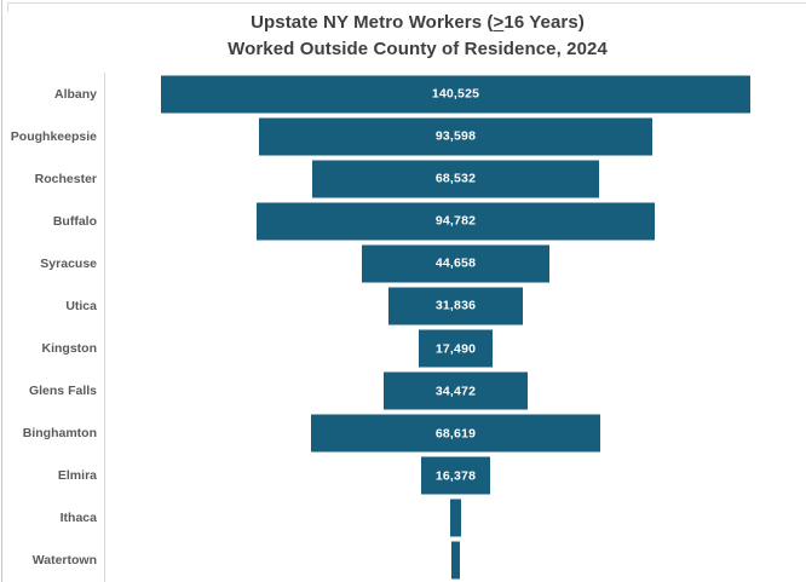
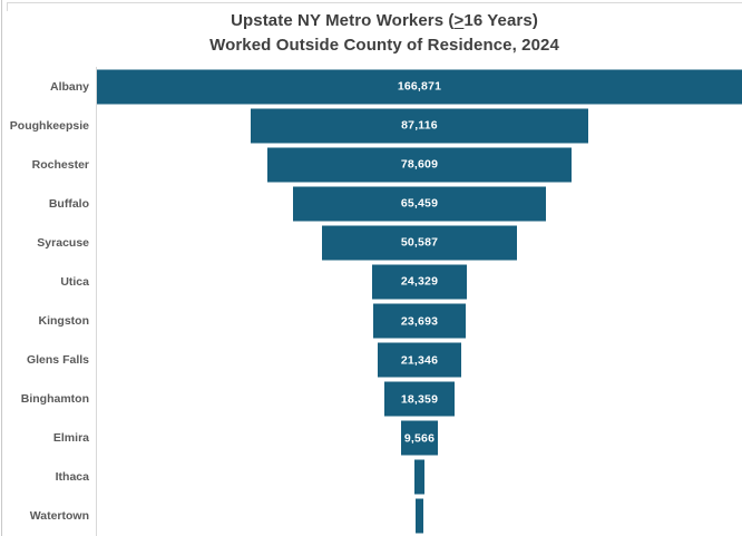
Albany: 140,525 -> 166,871
Poughkeepsie: 93,598 -> 87,116
Rochester: 68,532 -> 78,609
Buffalo: 94,782 -> 65,459
Syracuse: 44,658 -> 50,587
Utica: 31,836 -> 24,329
Kingston: 17,490 -> 23,693
Glens Falls: 34,472 -> 21,346
Binghamton: 68,619 -> 18,359
Elmira: 16,378 -> 9,566
